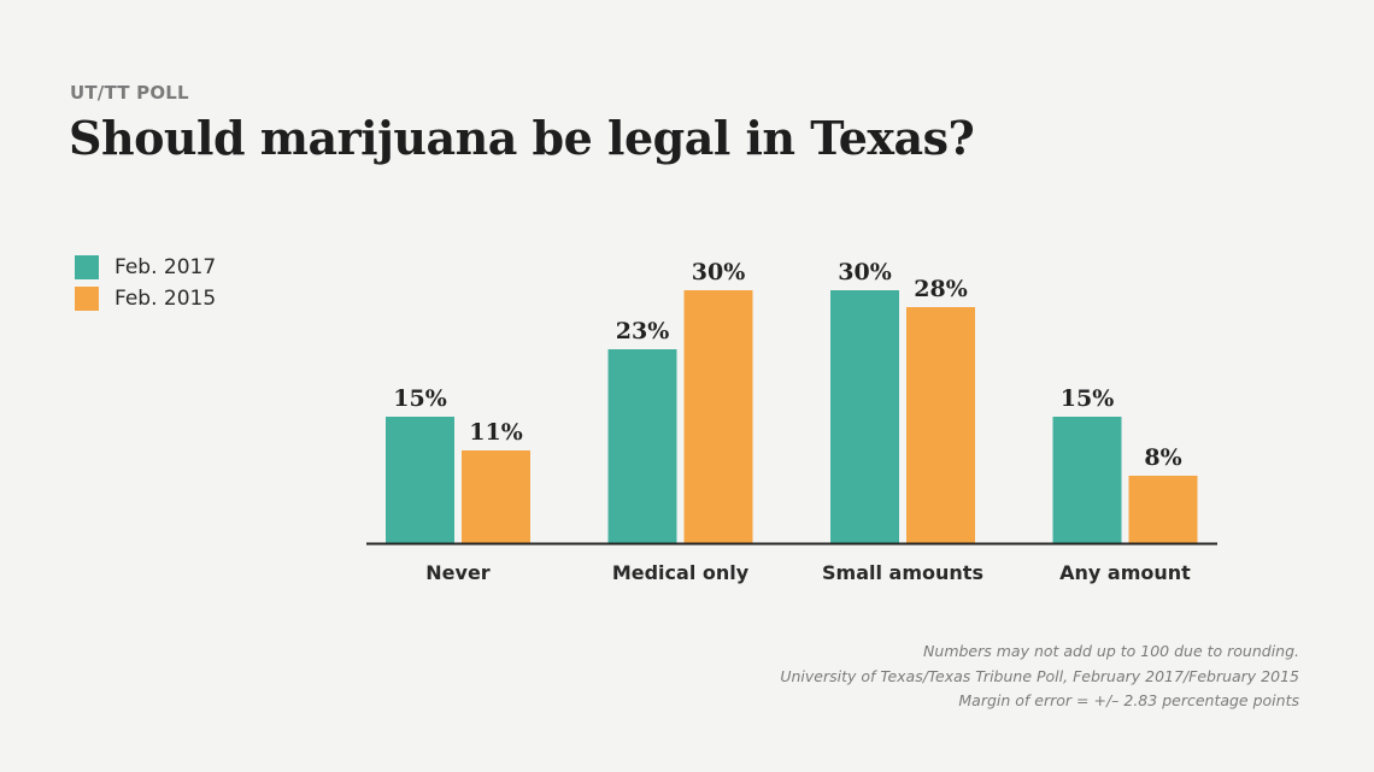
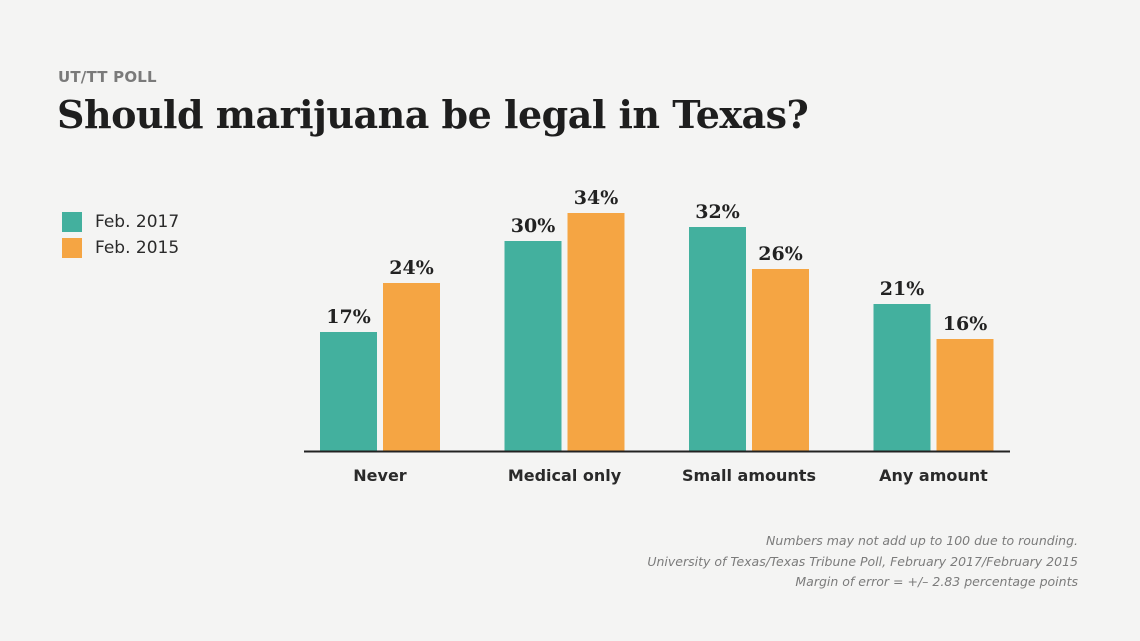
Feb. 2017/Never: 15% -> 17%
Feb. 2015/Never: 11% -> 24%
Feb. 2017/Medical only: 23% -> 30%
Feb. 2015/Medical only: 30% -> 34%
Feb. 2017/Small amounts: 30% -> 32%
Feb. 2015/Small amounts: 28% -> 26%
Feb. 2017/Any amount: 15% -> 21%
Feb. 2015/Any amount: 8% -> 16%
